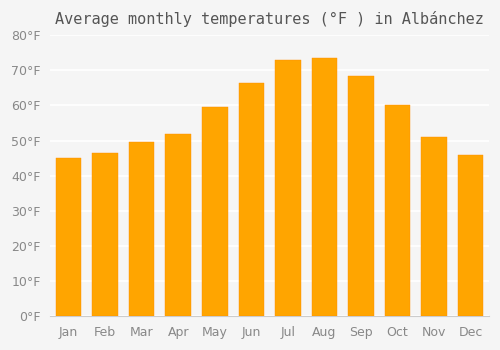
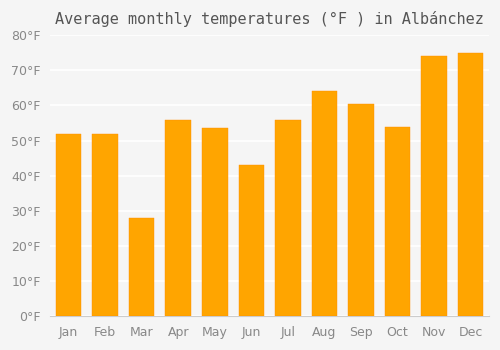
Jan: 45.0°F -> 52.0°F
Feb: 46.5°F -> 52.0°F
Mar: 49.5°F -> 28.0°F
Apr: 52.0°F -> 56.0°F
May: 59.5°F -> 53.5°F
Jun: 66.5°F -> 43.0°F
Jul: 73.0°F -> 56.0°F
Aug: 73.5°F -> 64.0°F
Sep: 68.5°F -> 60.5°F
Oct: 60.0°F -> 54.0°F
Nov: 51.0°F -> 74.0°F
Dec: 46.0°F -> 75.0°F
